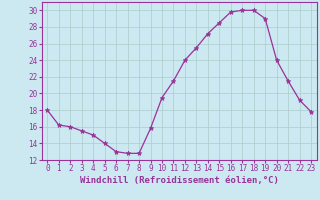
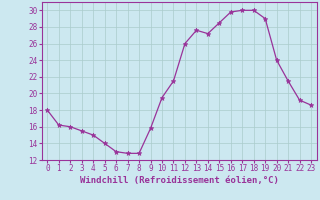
12: 24.0 -> 26.0
13: 25.5 -> 27.6
23: 17.8 -> 18.6
